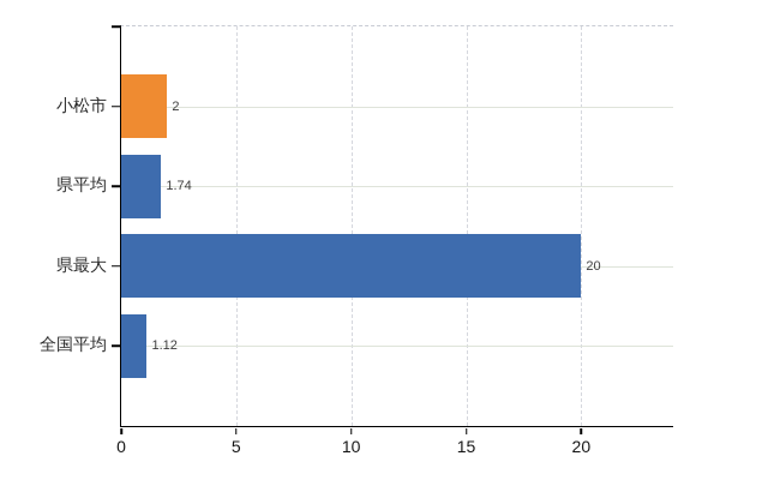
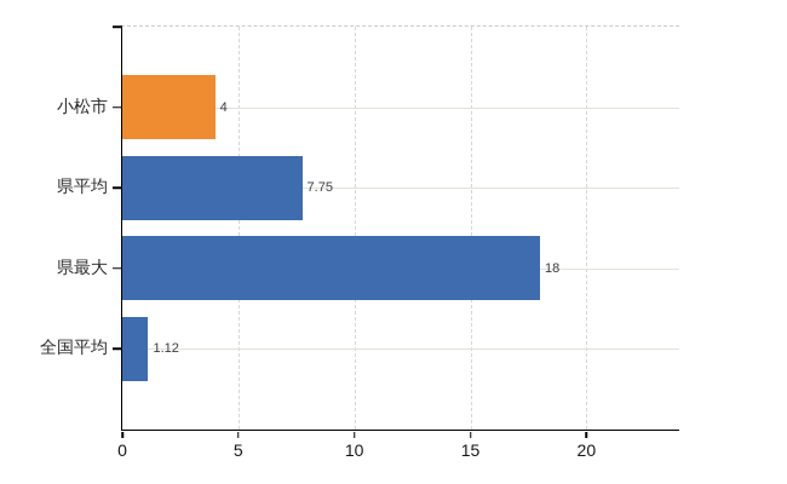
小松市: 2 -> 4
県平均: 1.74 -> 7.75
県最大: 20 -> 18
